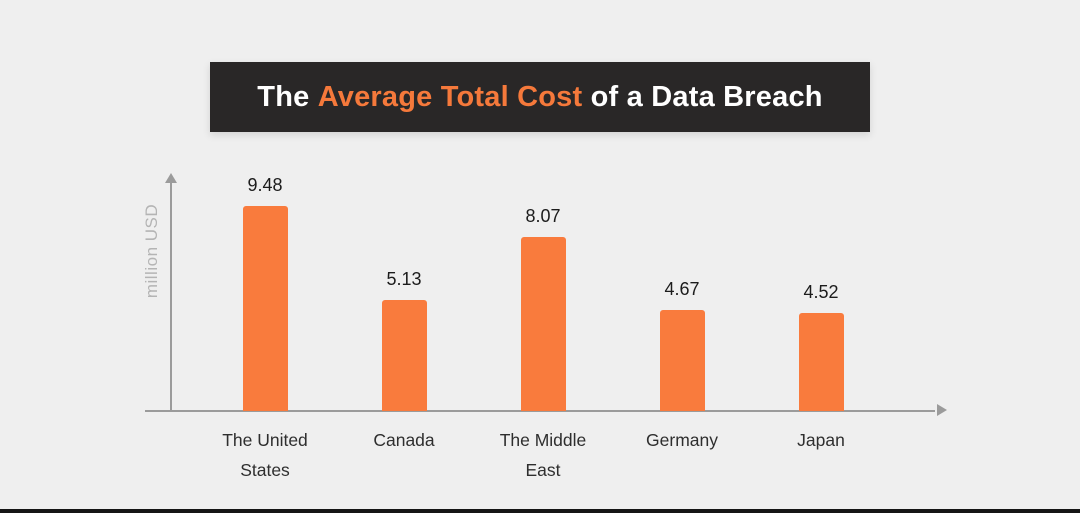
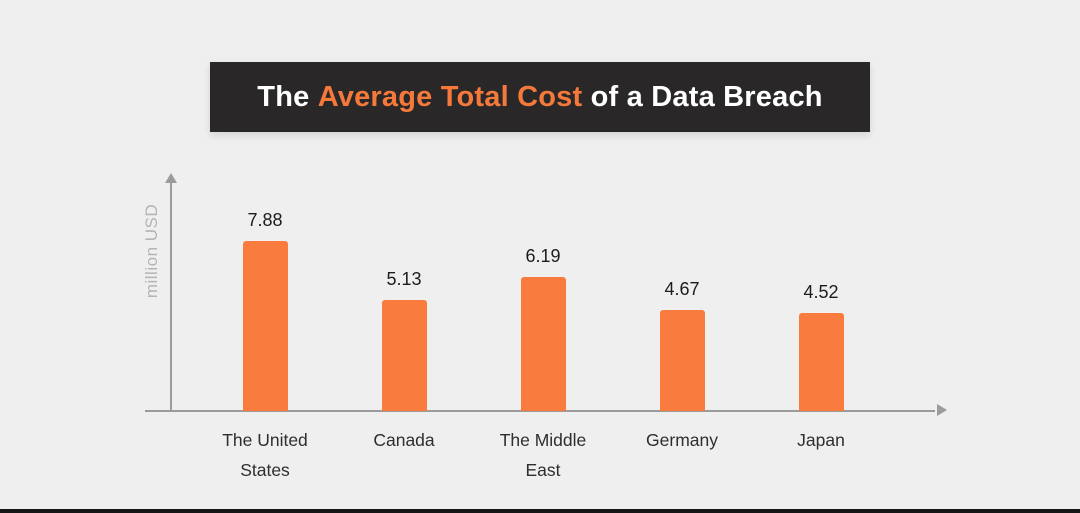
The United States: 9.48 -> 7.88
The Middle East: 8.07 -> 6.19
